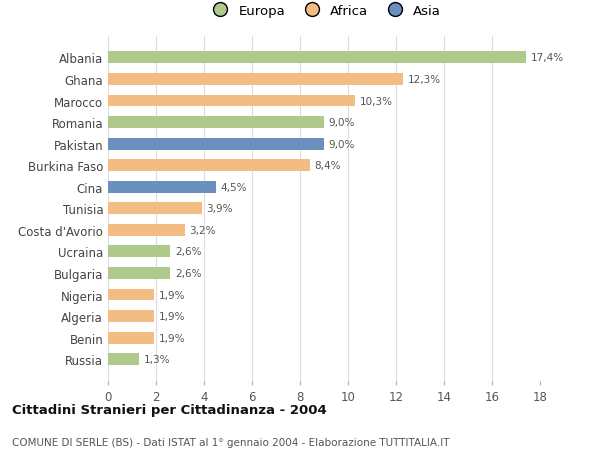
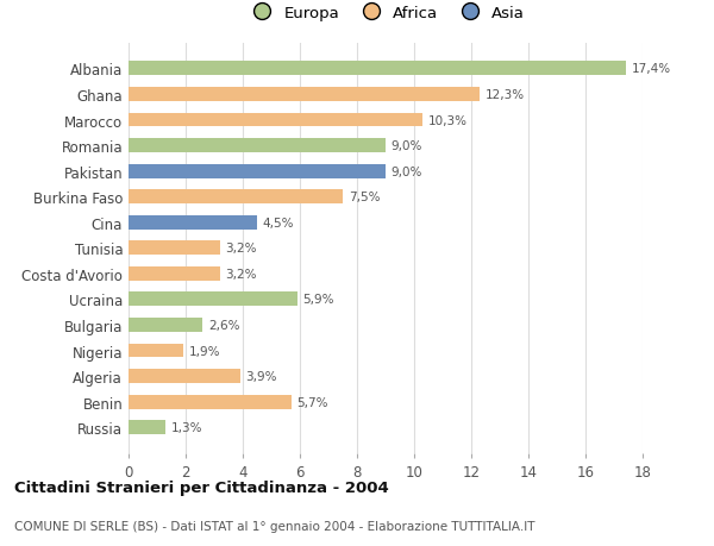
Burkina Faso: 8,4% -> 7,5%
Tunisia: 3,9% -> 3,2%
Ucraina: 2,6% -> 5,9%
Algeria: 1,9% -> 3,9%
Benin: 1,9% -> 5,7%
